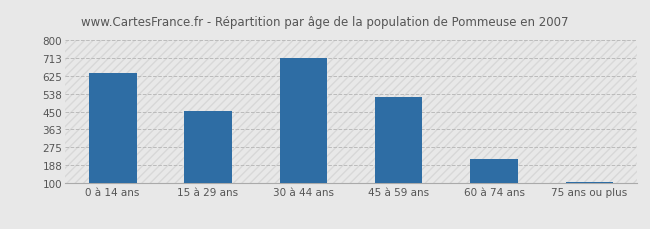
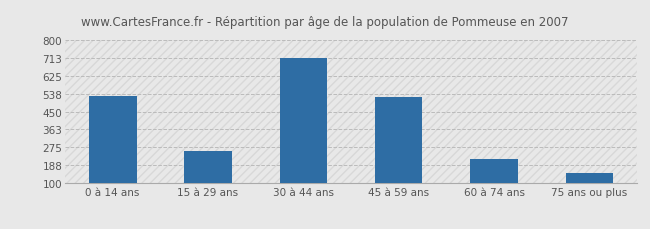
0 à 14 ans: 638 -> 525
15 à 29 ans: 455 -> 255
75 ans ou plus: 107 -> 150
